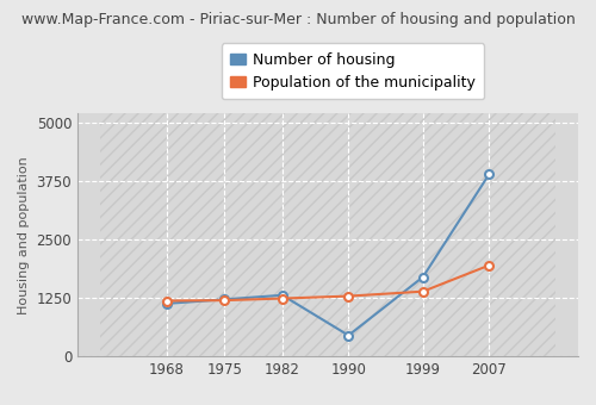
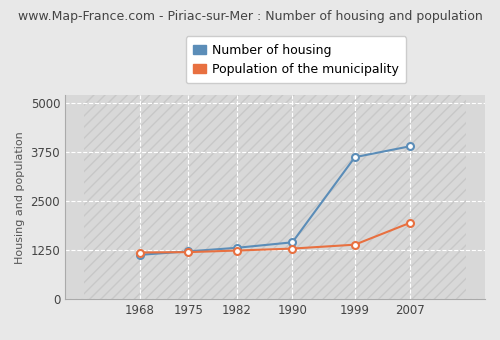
Number of housing/1990: 450 -> 1450
Number of housing/1999: 1700 -> 3620
